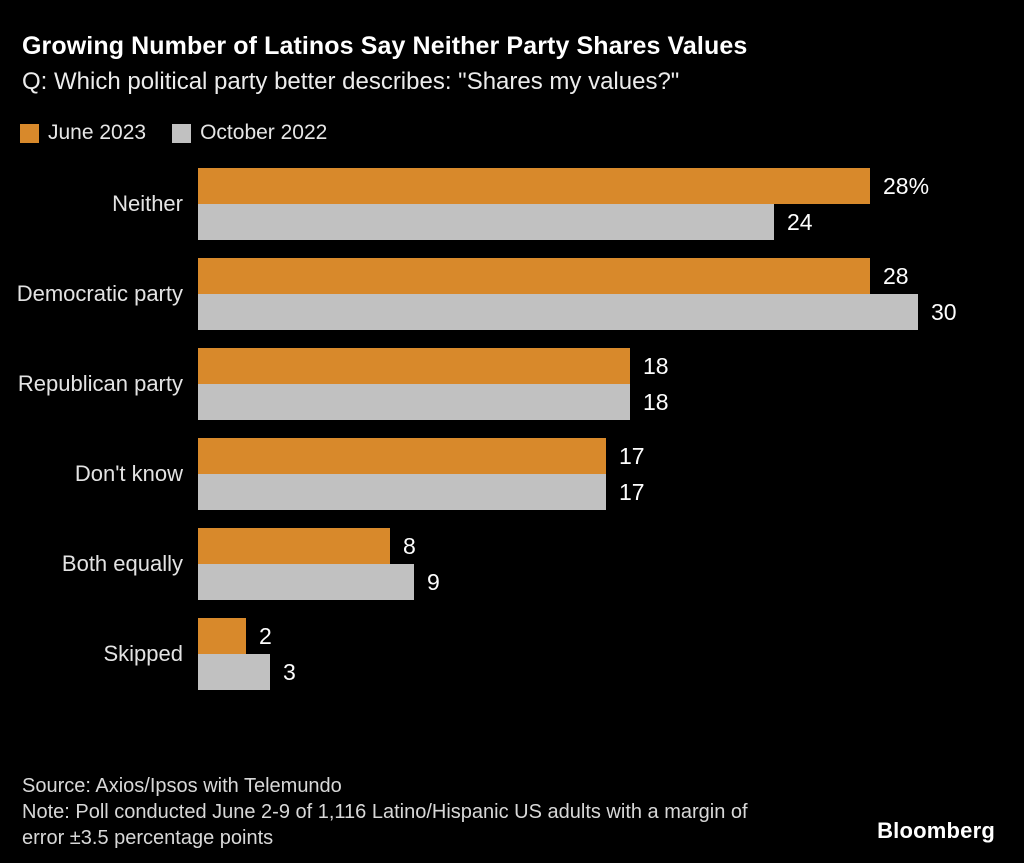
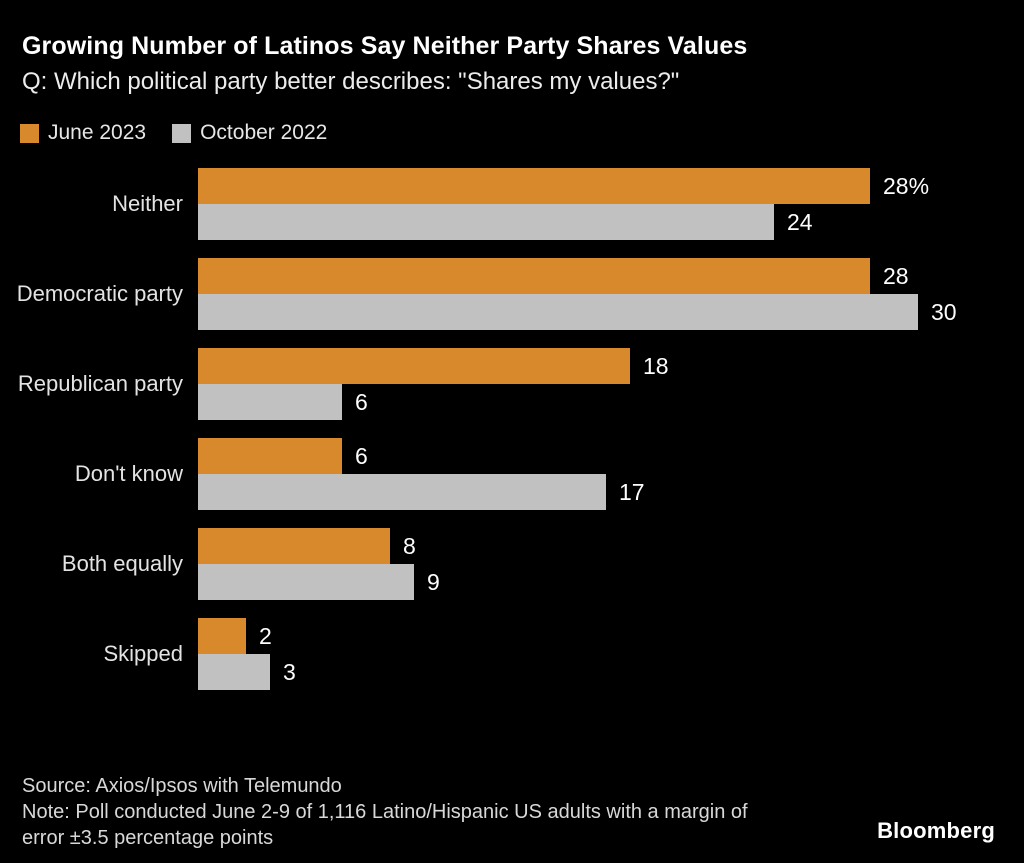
October 2022/Republican party: 18 -> 6
June 2023/Don't know: 17 -> 6
